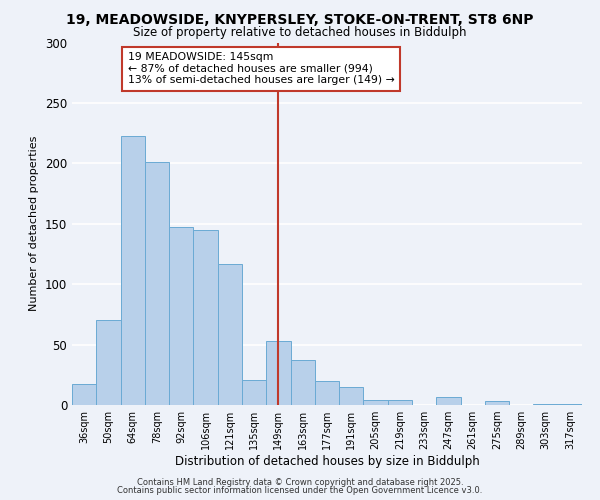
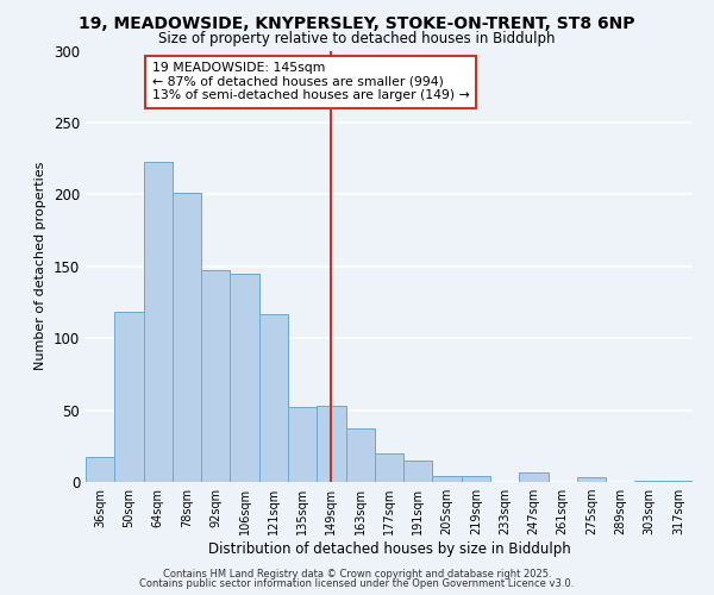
50sqm: 70 -> 118
135sqm: 21 -> 52
